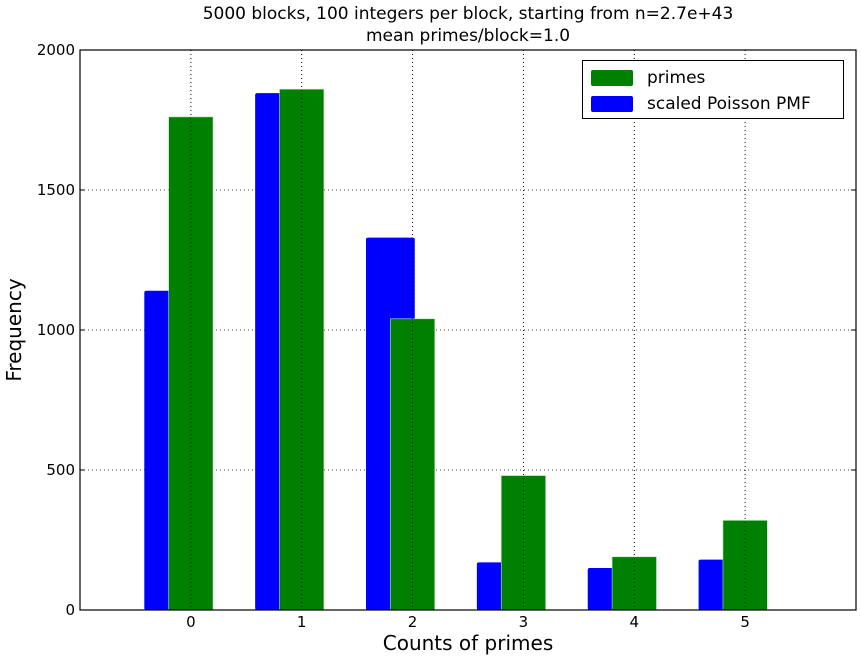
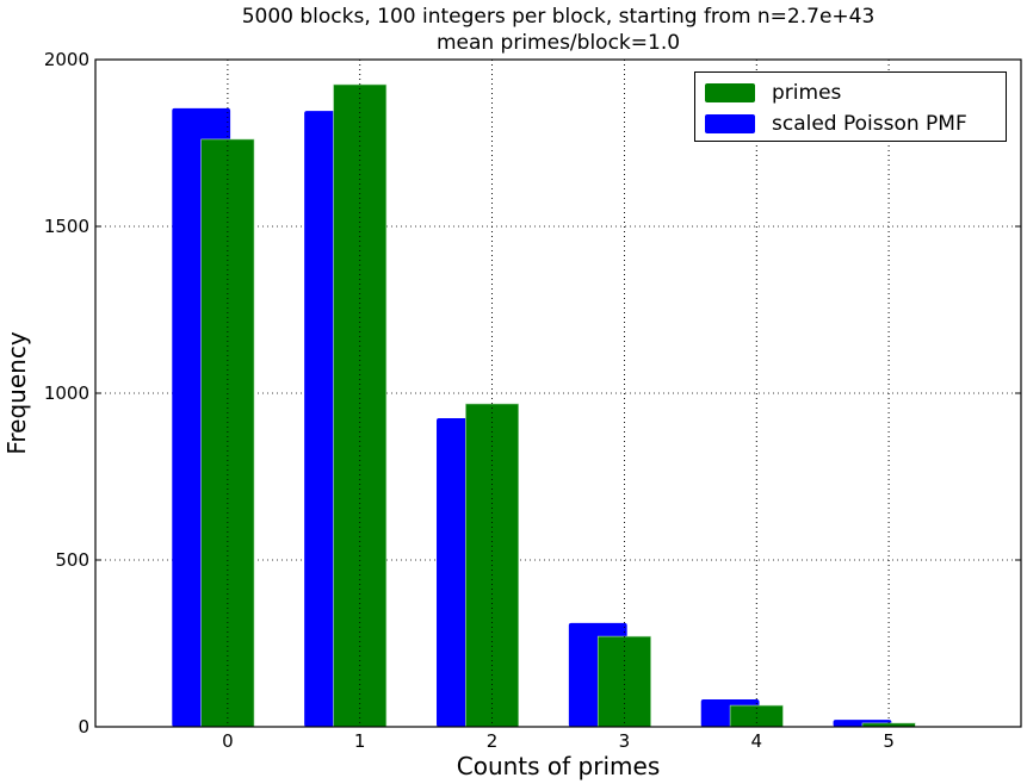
scaled Poisson PMF/0: 1140 -> 1850
primes/1: 1860 -> 1920
scaled Poisson PMF/2: 1330 -> 920
primes/2: 1040 -> 970
scaled Poisson PMF/3: 170 -> 310
primes/3: 480 -> 270
scaled Poisson PMF/4: 150 -> 80
primes/4: 190 -> 60
scaled Poisson PMF/5: 180 -> 20
primes/5: 320 -> 10
